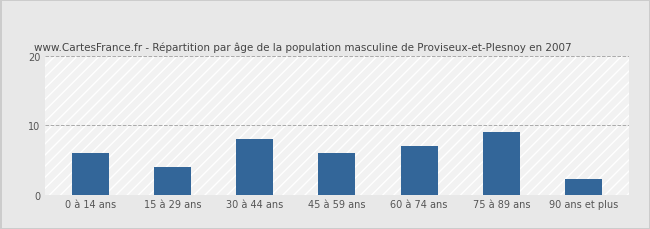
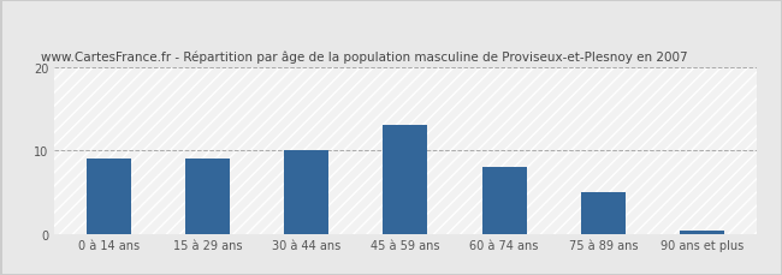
0 à 14 ans: 6.0 -> 9.0
15 à 29 ans: 4.0 -> 9.0
30 à 44 ans: 8.0 -> 10.0
45 à 59 ans: 6.0 -> 13.0
60 à 74 ans: 7.0 -> 8.0
75 à 89 ans: 9.0 -> 5.0
90 ans et plus: 2.2 -> 0.3
